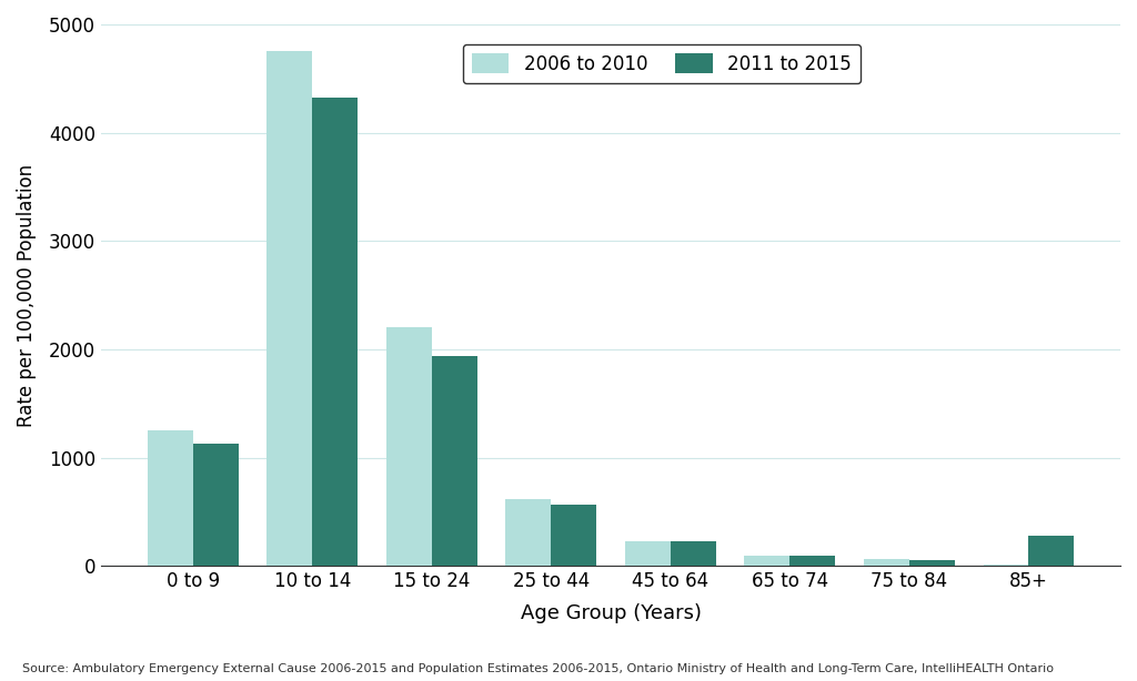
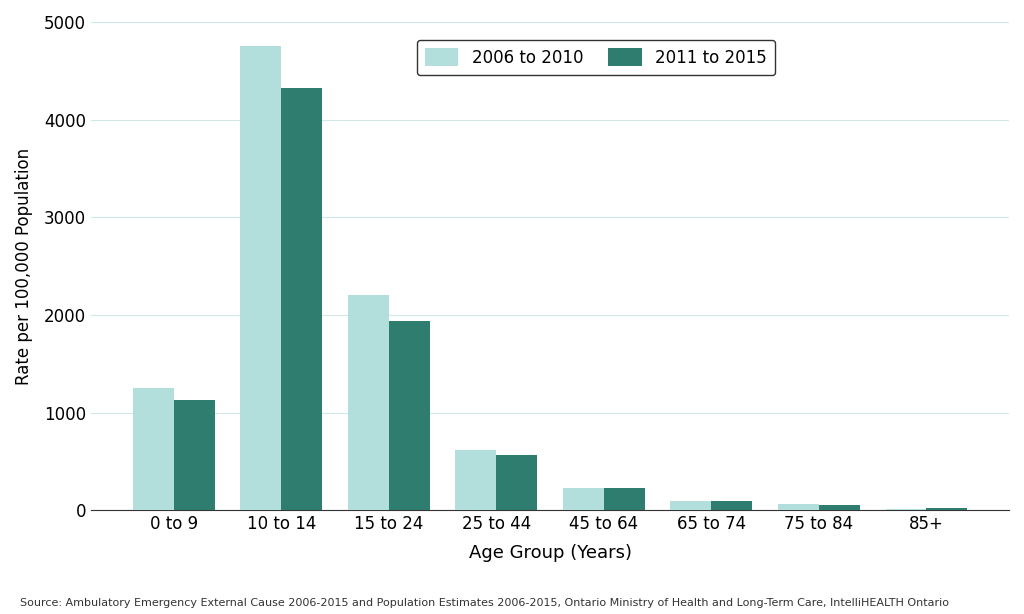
2011 to 2015/85+: 280 -> 20
